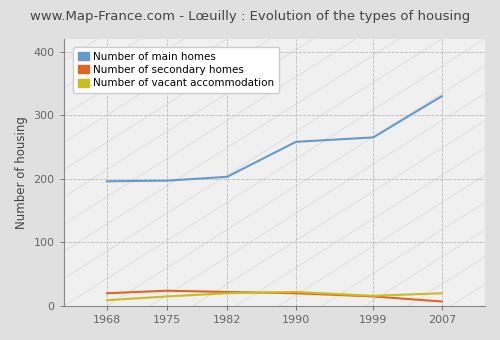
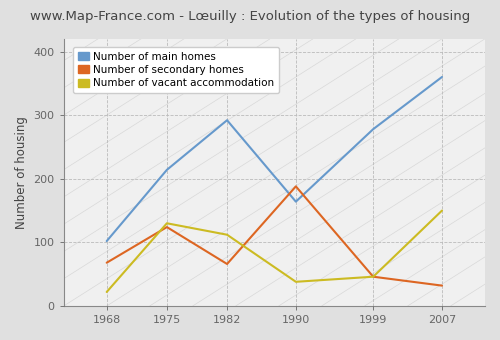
Number of main homes/1968: 196 -> 102
Number of secondary homes/1968: 20 -> 68
Number of vacant accommodation/1968: 9 -> 22
Number of main homes/1975: 197 -> 214
Number of secondary homes/1975: 24 -> 124
Number of vacant accommodation/1975: 15 -> 130
Number of main homes/1982: 203 -> 292
Number of secondary homes/1982: 22 -> 66
Number of vacant accommodation/1982: 20 -> 112
Number of main homes/1990: 258 -> 164
Number of secondary homes/1990: 20 -> 188
Number of vacant accommodation/1990: 22 -> 38
Number of main homes/1999: 265 -> 278
Number of secondary homes/1999: 15 -> 46
Number of vacant accommodation/1999: 16 -> 46
Number of main homes/2007: 330 -> 360
Number of secondary homes/2007: 7 -> 32
Number of vacant accommodation/2007: 20 -> 150
